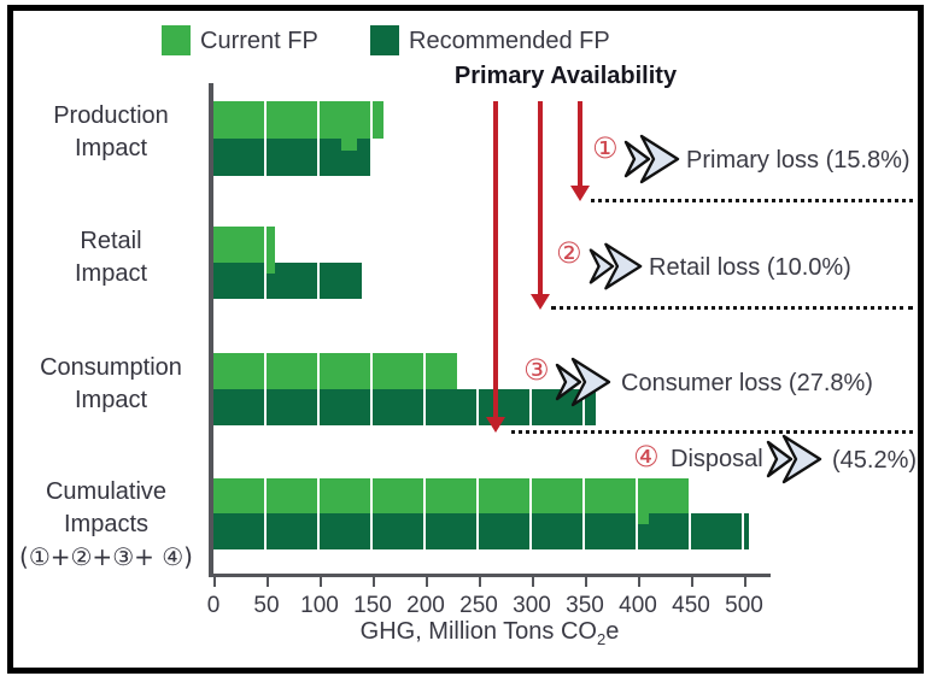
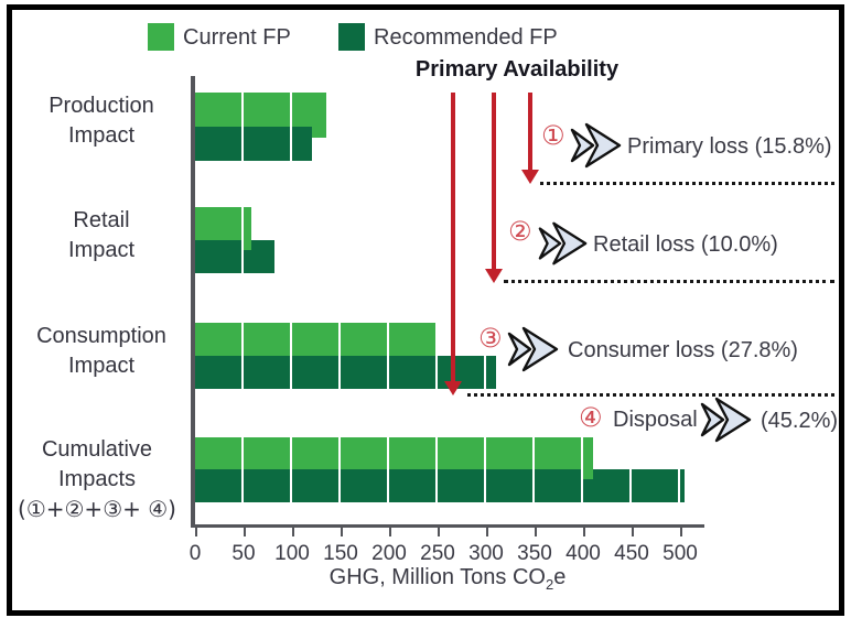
Current FP/Production Impact: 160 -> 140
Recommended FP/Production Impact: 150 -> 120
Recommended FP/Retail Impact: 140 -> 80
Current FP/Consumption Impact: 230 -> 250
Recommended FP/Consumption Impact: 360 -> 310
Current FP/Cumulative Impacts (①+②+③+④): 450 -> 410
